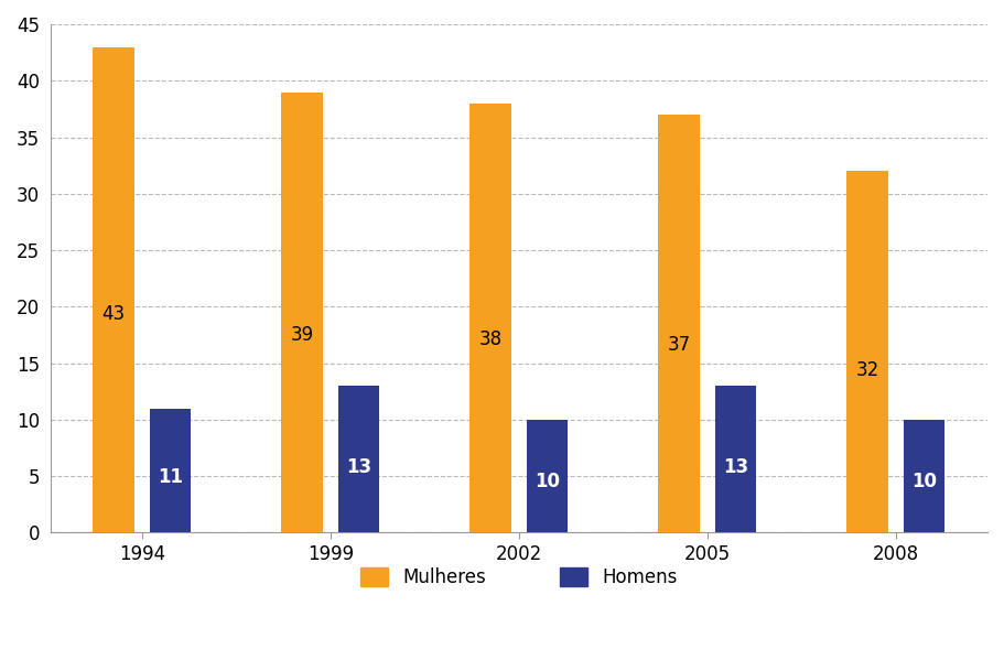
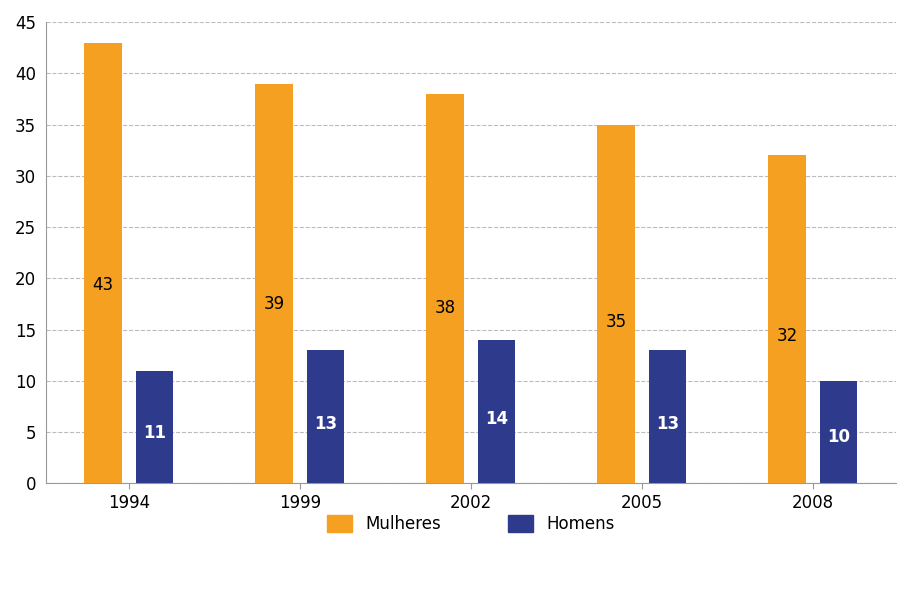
Homens/2002: 10 -> 14
Mulheres/2005: 37 -> 35
